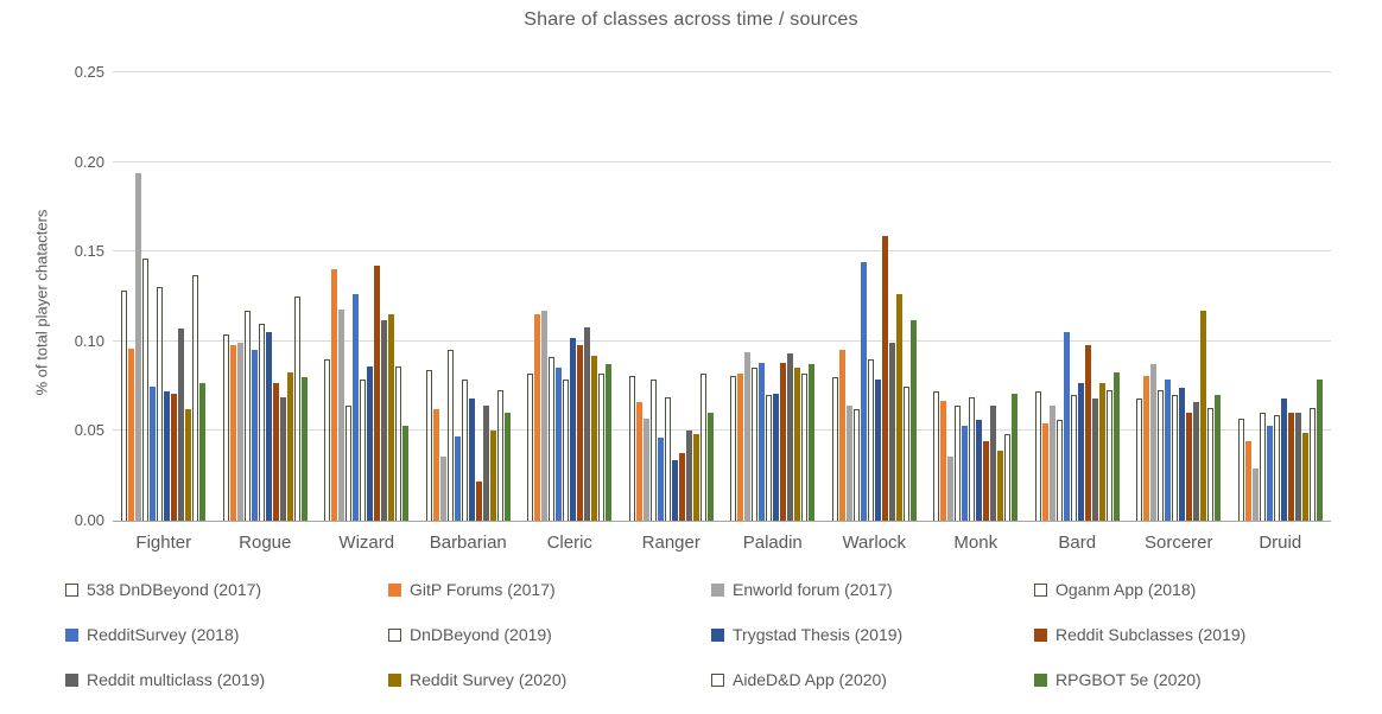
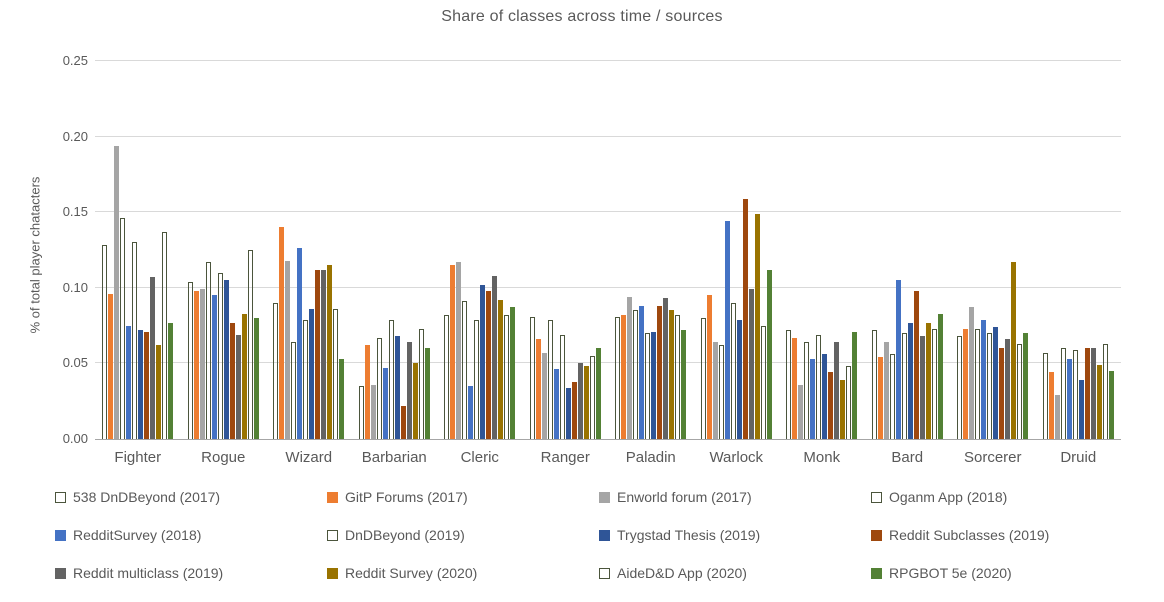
Reddit Subclasses (2019)/Wizard: 0.142 -> 0.112
538 DnDBeyond (2017)/Barbarian: 0.084 -> 0.035
Oganm App (2018)/Barbarian: 0.095 -> 0.067
RedditSurvey (2018)/Cleric: 0.085 -> 0.035
AideD&D App (2020)/Ranger: 0.082 -> 0.055
RPGBOT 5e (2020)/Paladin: 0.087 -> 0.072
Reddit Survey (2020)/Warlock: 0.126 -> 0.149
GitP Forums (2017)/Sorcerer: 0.081 -> 0.073
Trygstad Thesis (2019)/Druid: 0.068 -> 0.039
RPGBOT 5e (2020)/Druid: 0.079 -> 0.045
